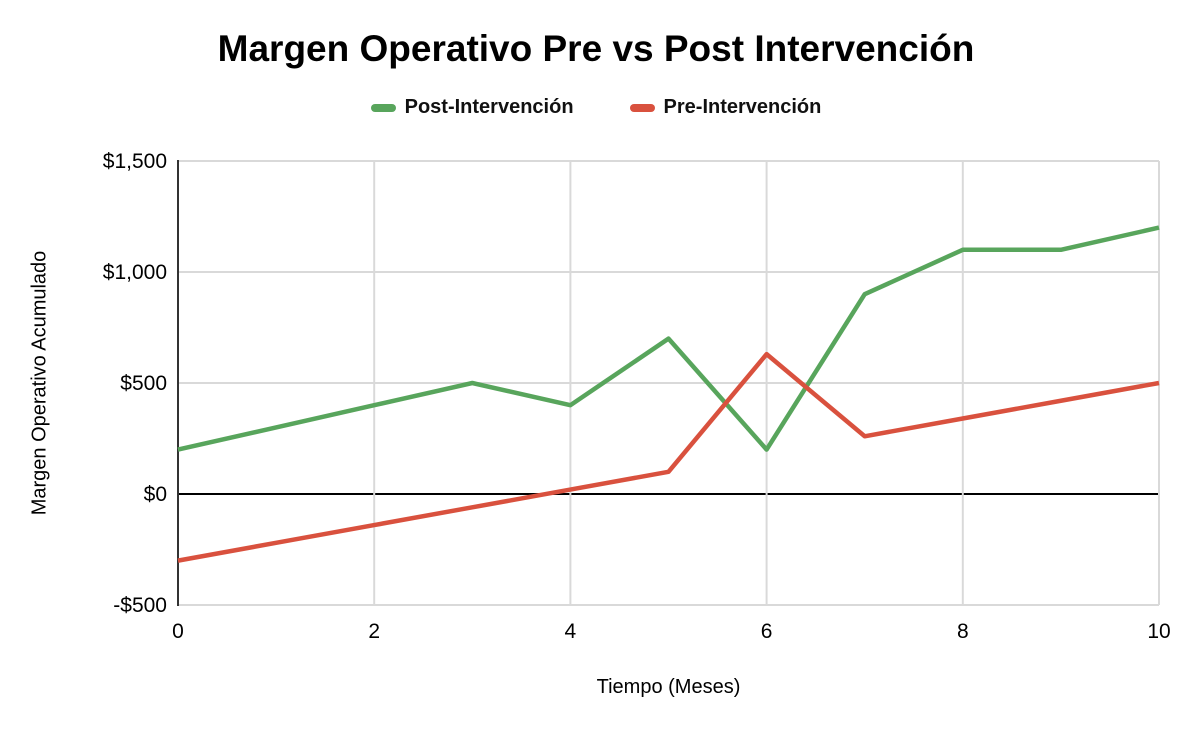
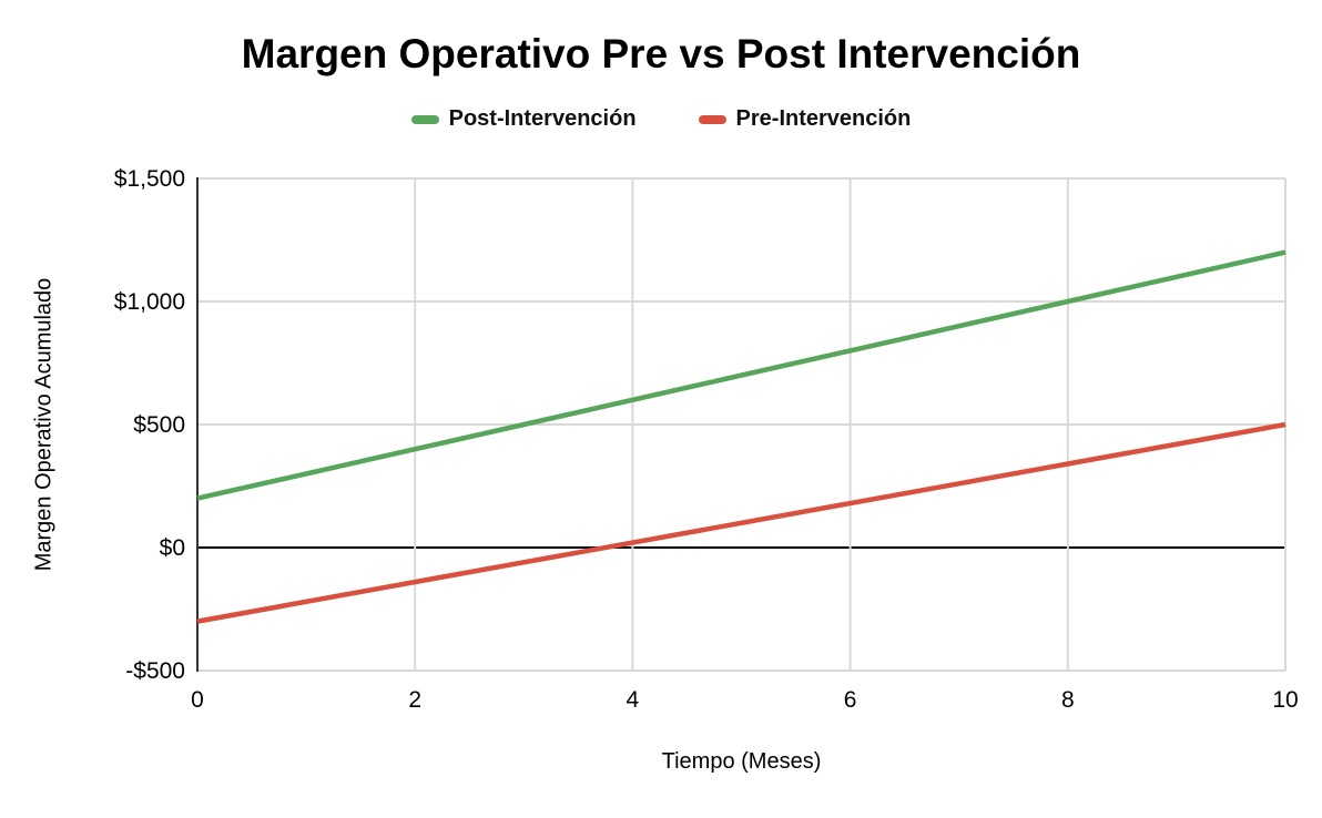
Post-Intervención/4: $400 -> $600
Post-Intervención/6: $200 -> $800
Pre-Intervención/6: $630 -> $180
Post-Intervención/8: $1100 -> $1000
